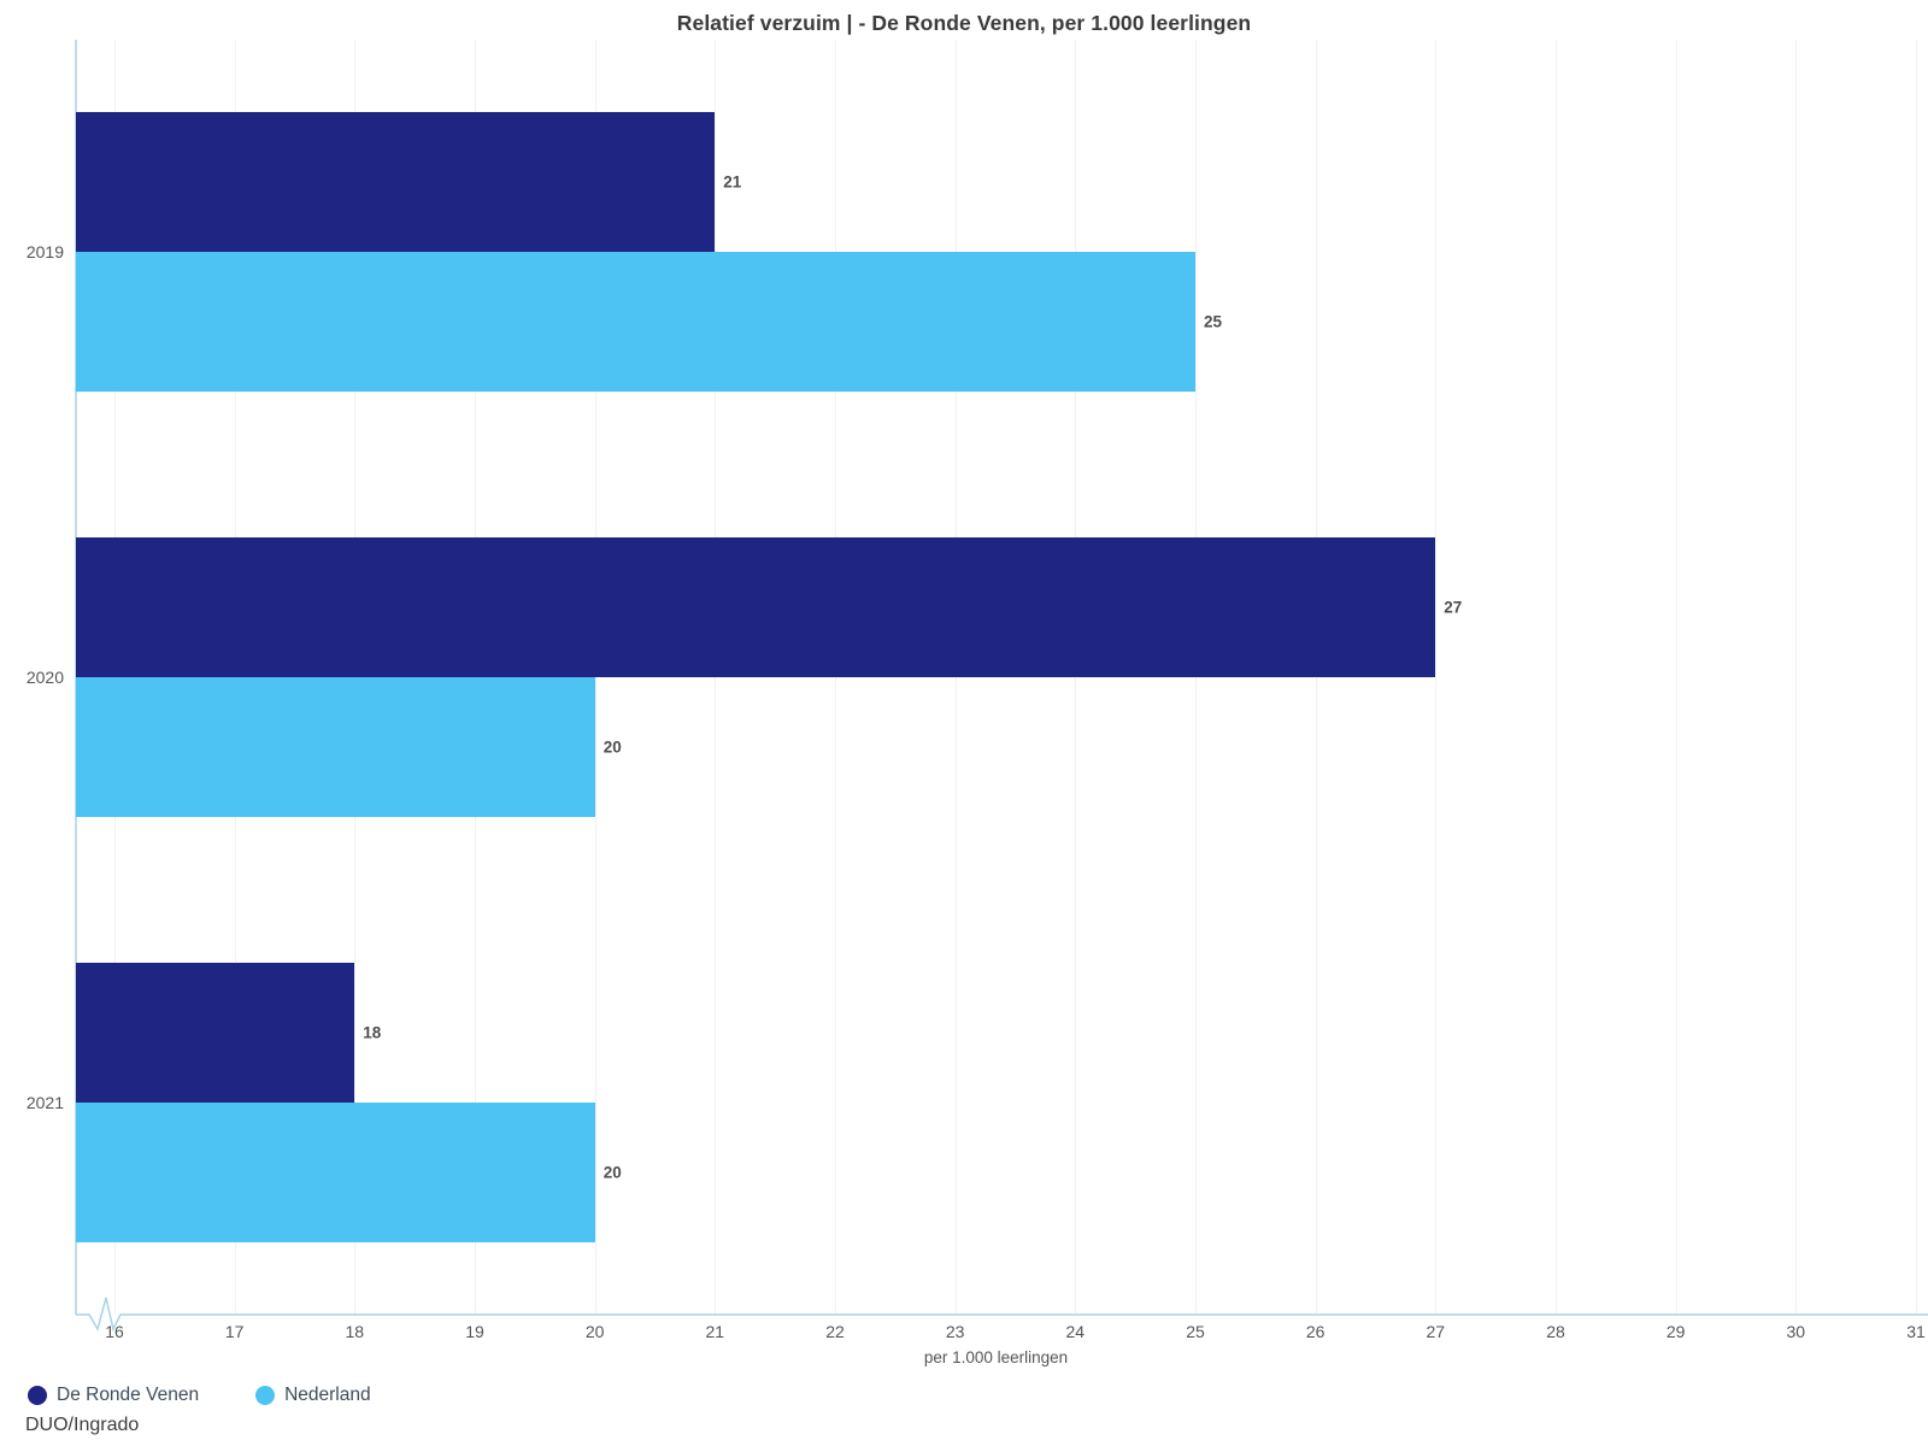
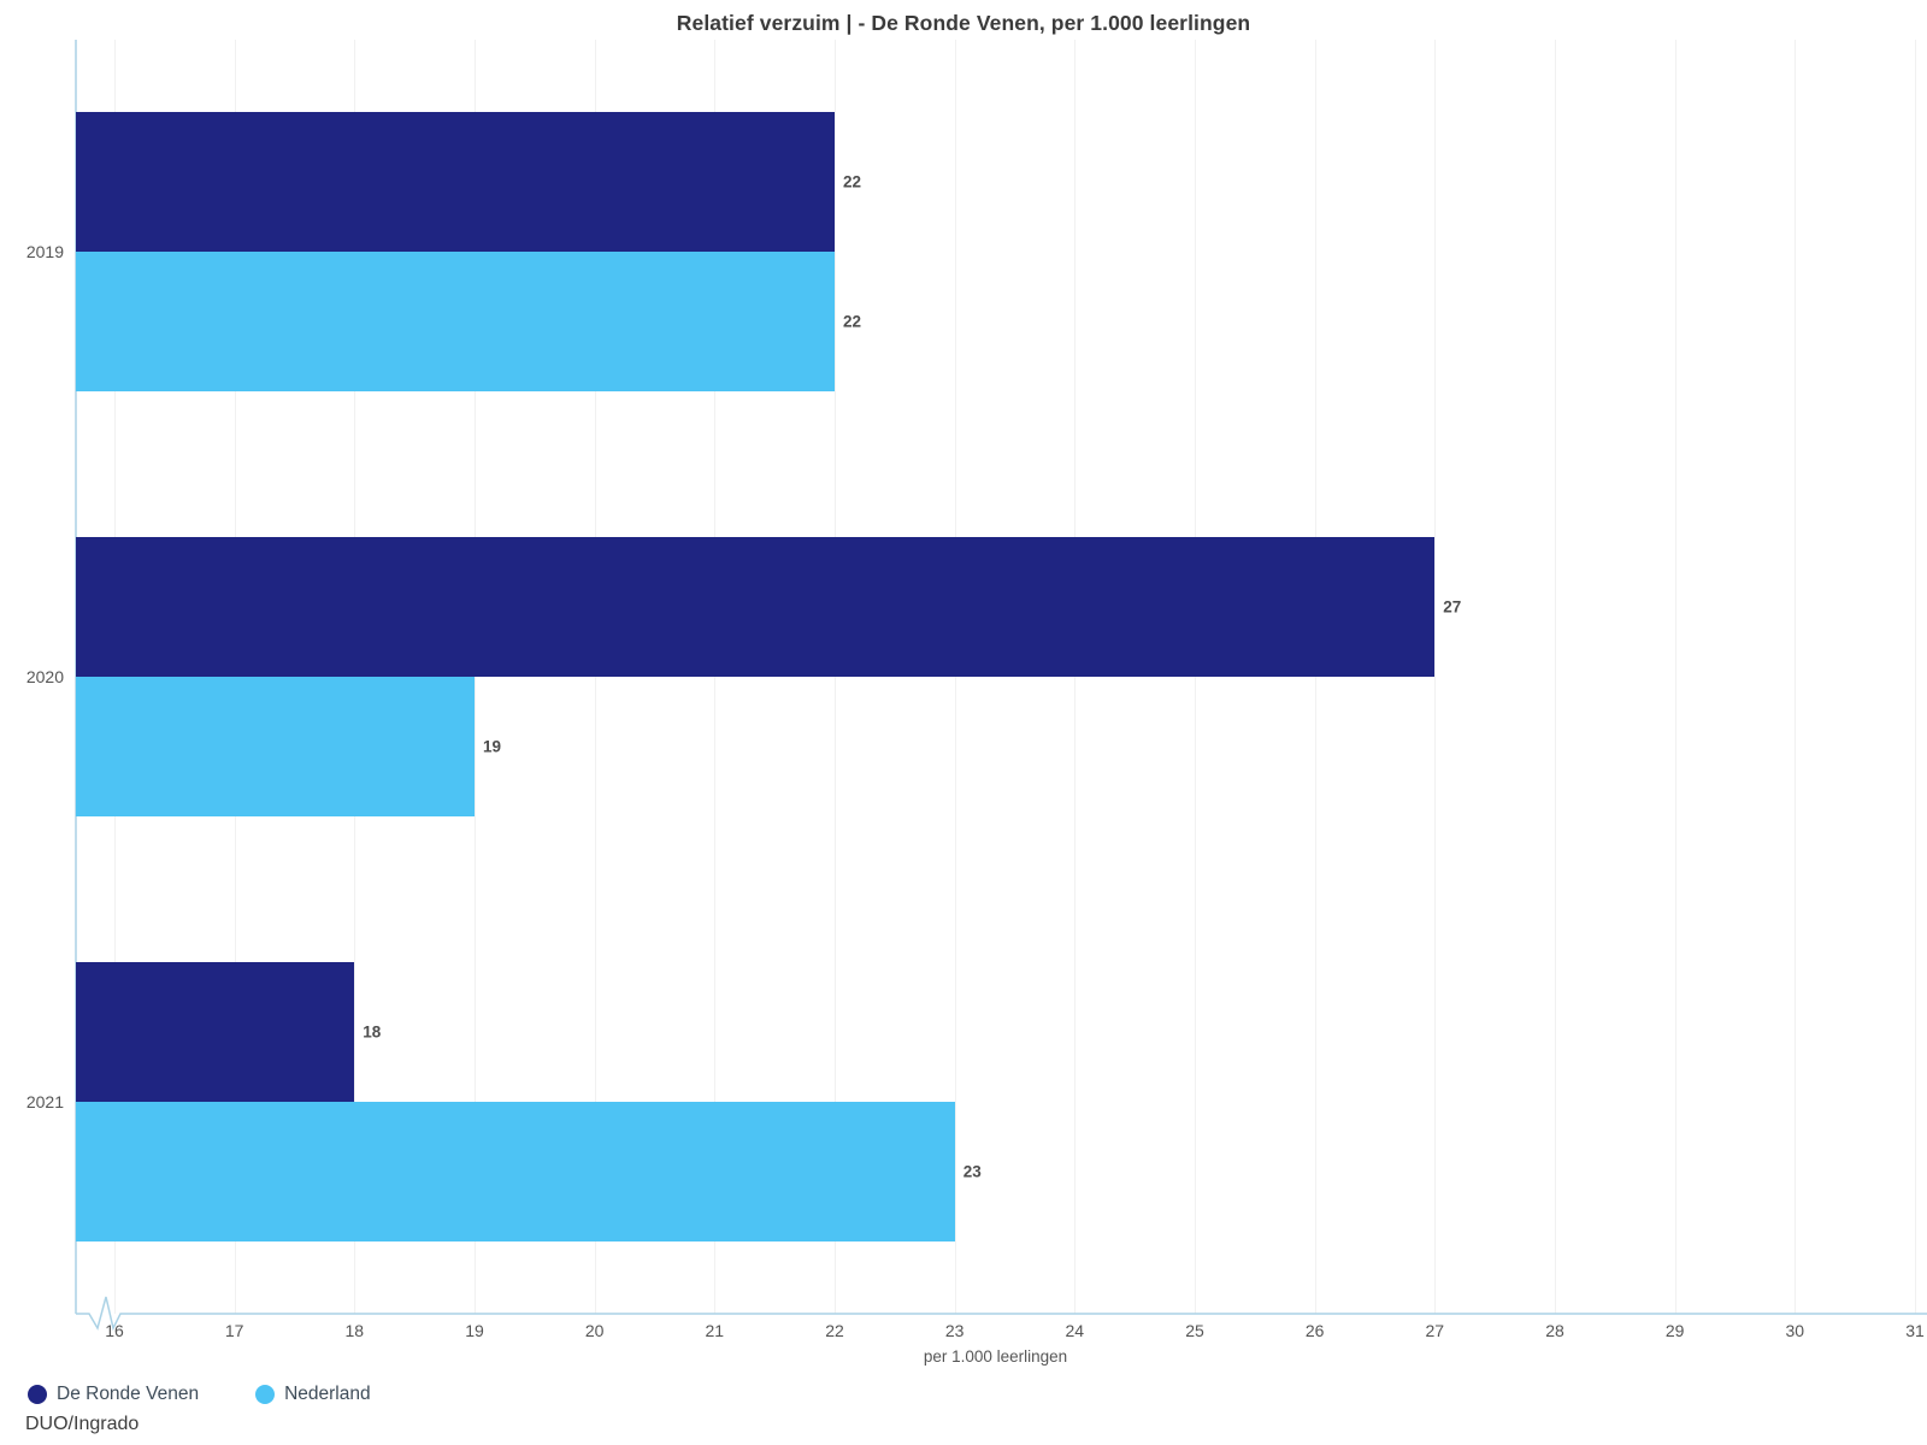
De Ronde Venen/2019: 21 -> 22
Nederland/2019: 25 -> 22
Nederland/2020: 20 -> 19
Nederland/2021: 20 -> 23
